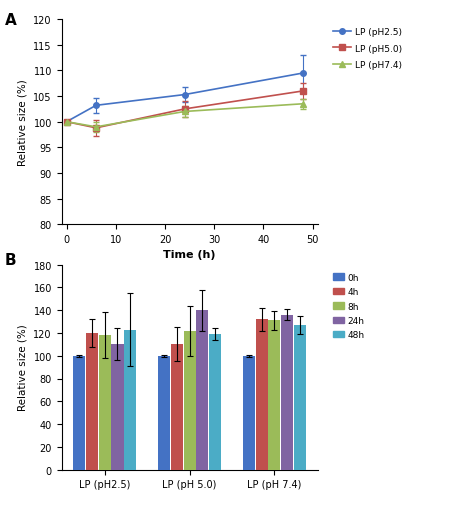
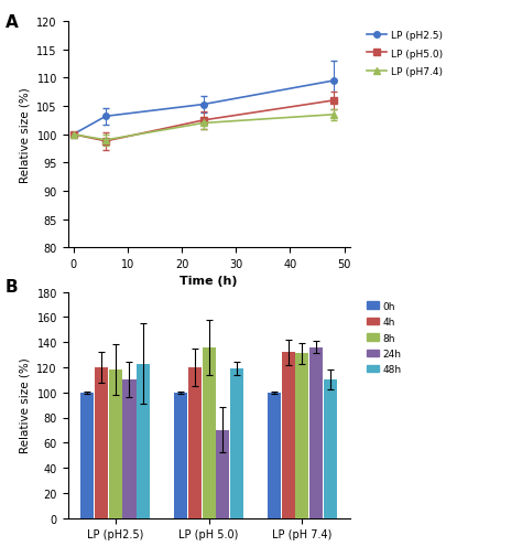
4h/LP (pH 5.0): 110 -> 120
8h/LP (pH 5.0): 122 -> 136
24h/LP (pH 5.0): 140 -> 70
48h/LP (pH 7.4): 127 -> 110
